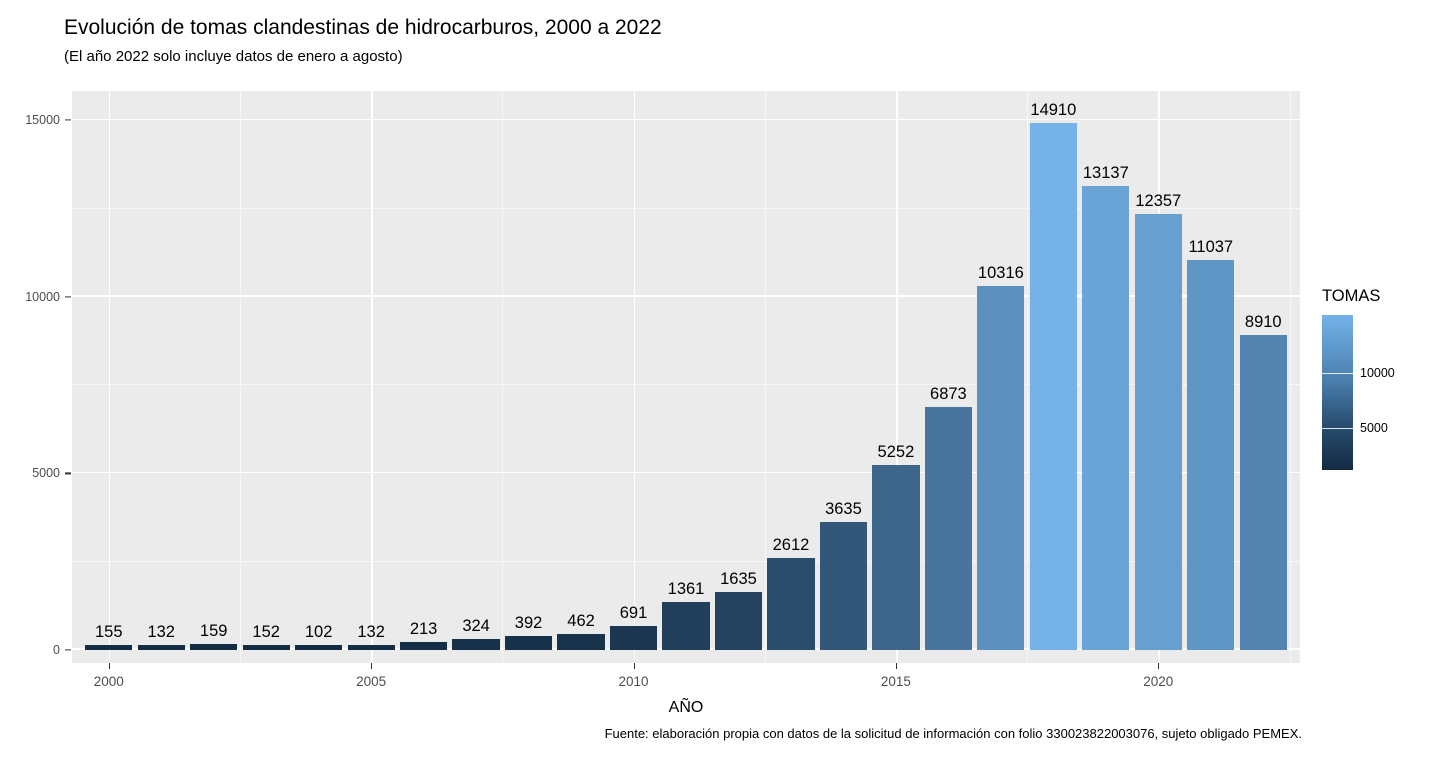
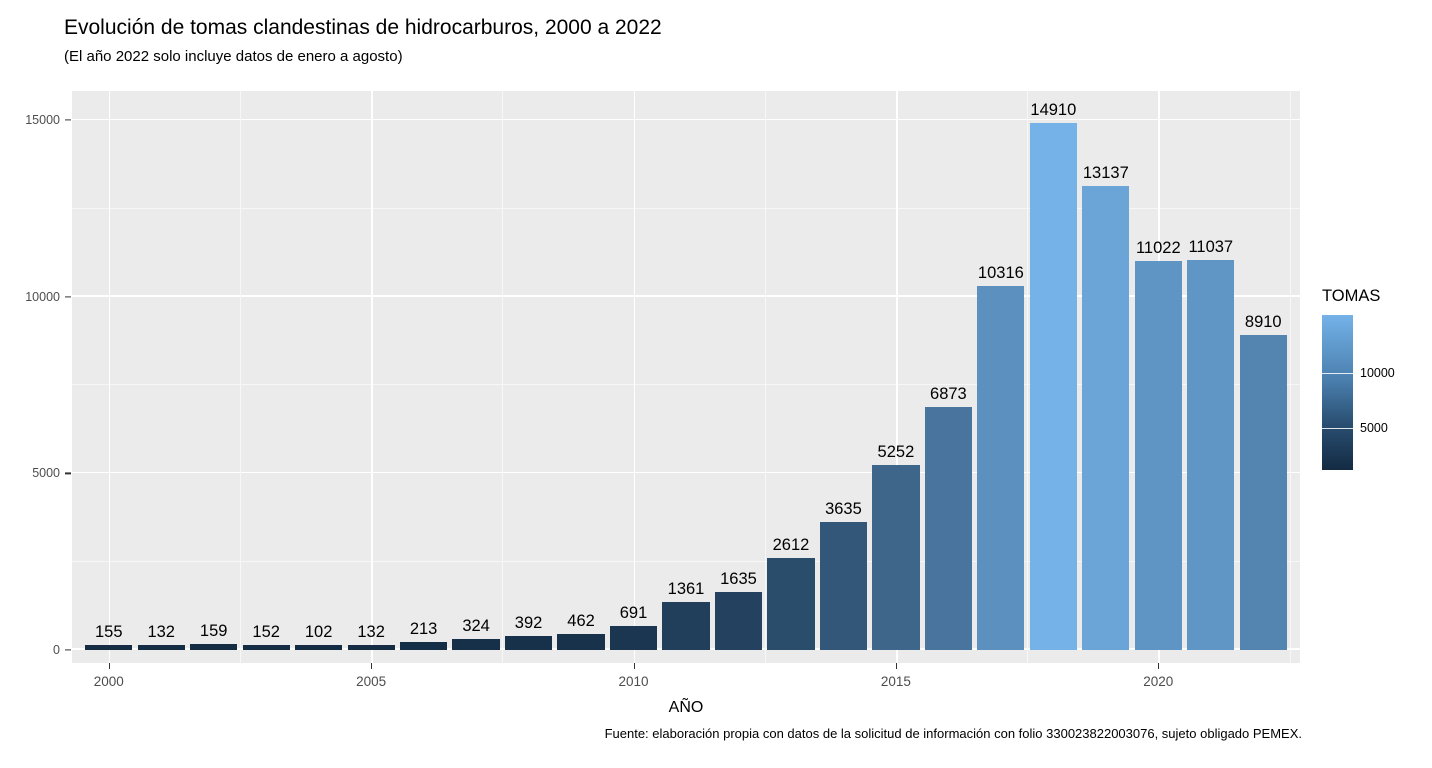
2020: 12357 -> 11022
